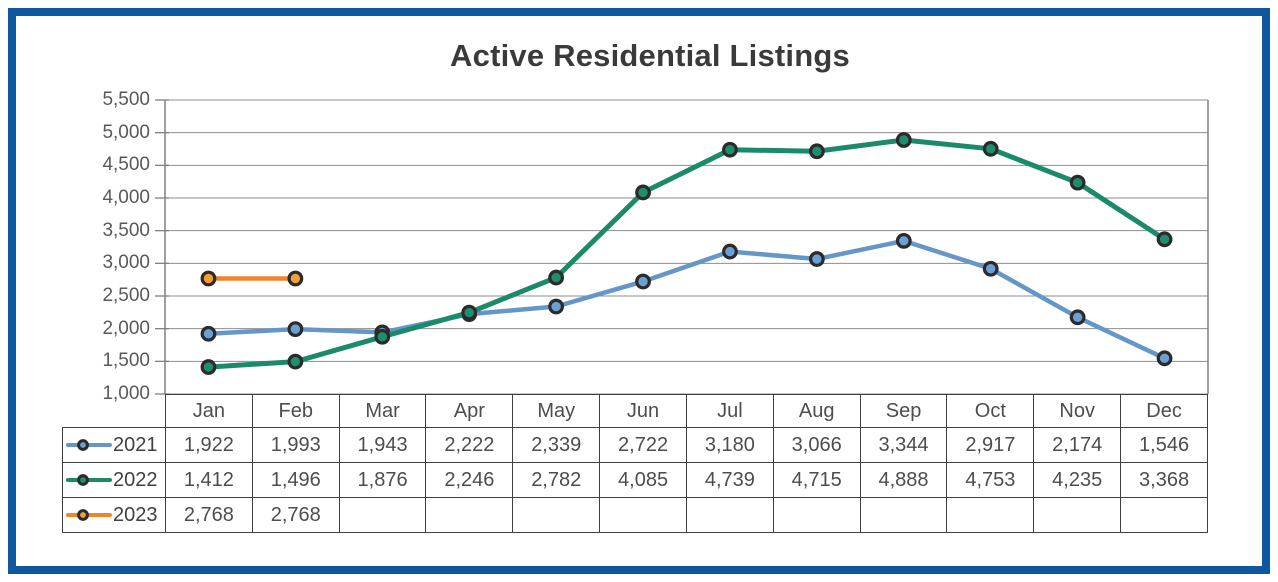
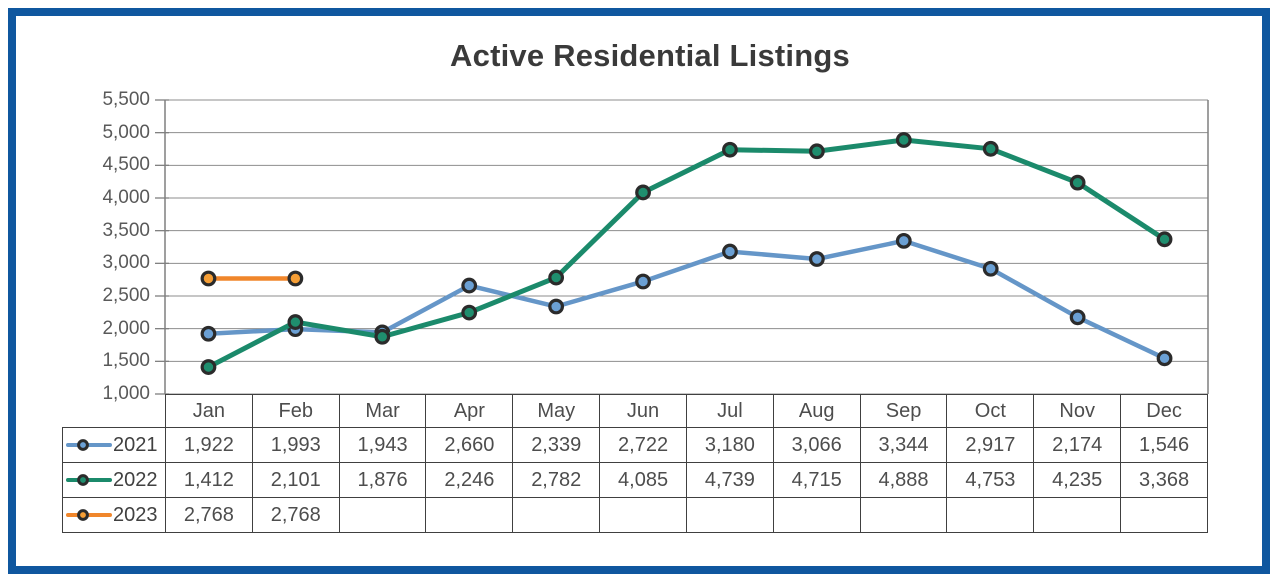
2022/Feb: 1,496 -> 2,101
2021/Apr: 2,222 -> 2,660
